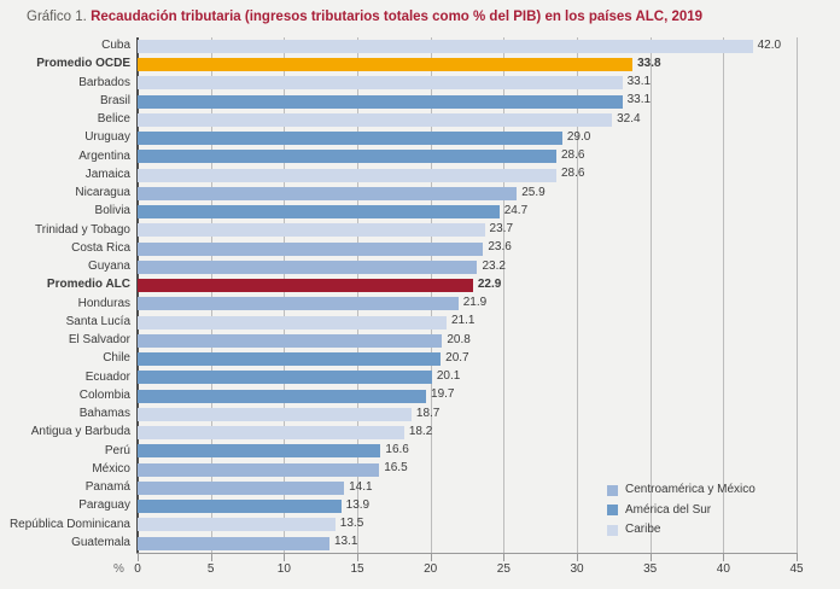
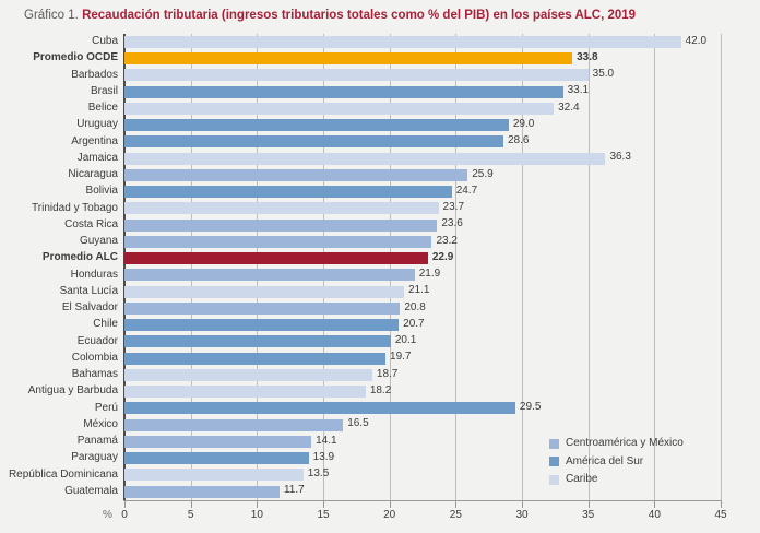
Barbados: 33.1 -> 35.0
Jamaica: 28.6 -> 36.3
Perú: 16.6 -> 29.5
Guatemala: 13.1 -> 11.7
